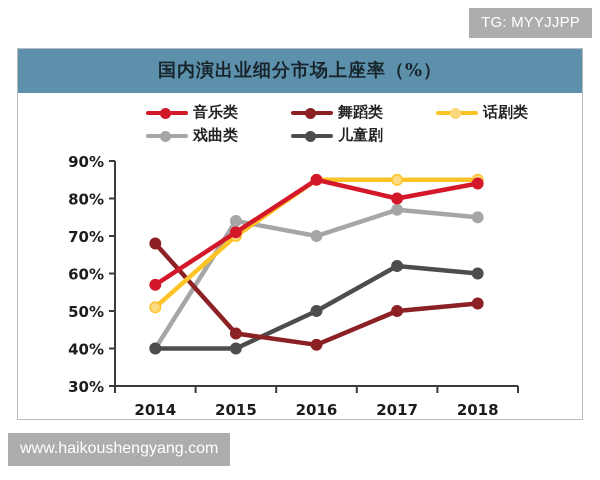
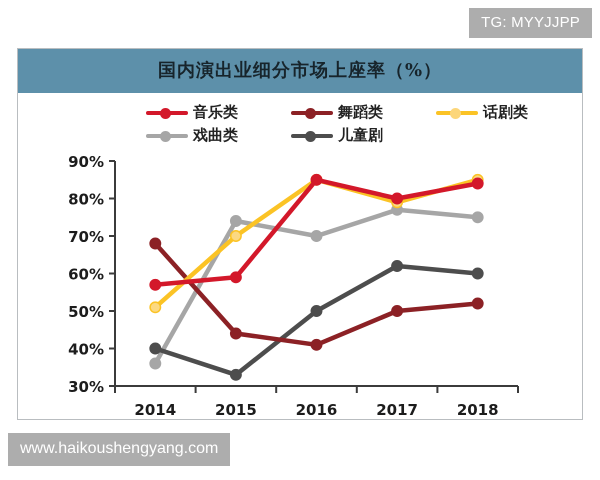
戏曲类/2014: 40% -> 36%
音乐类/2015: 71% -> 59%
儿童剧/2015: 40% -> 33%
话剧类/2017: 85% -> 79%
